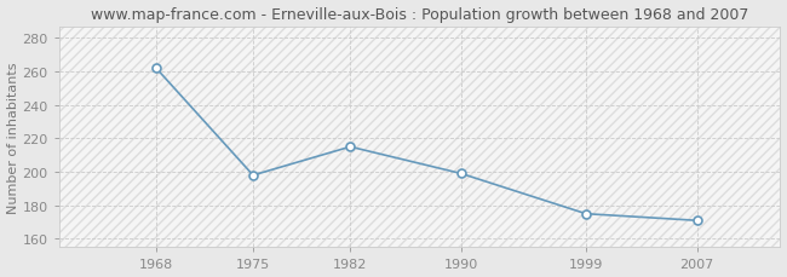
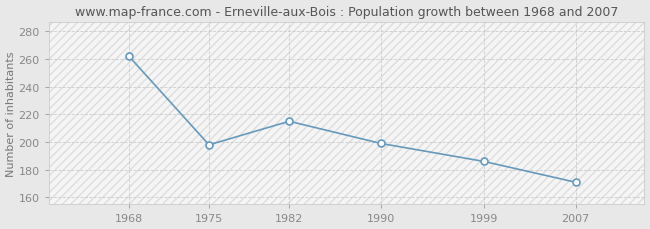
1999: 175 -> 186
